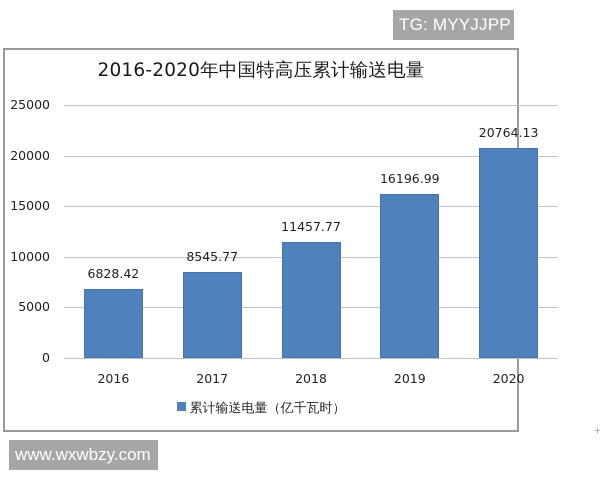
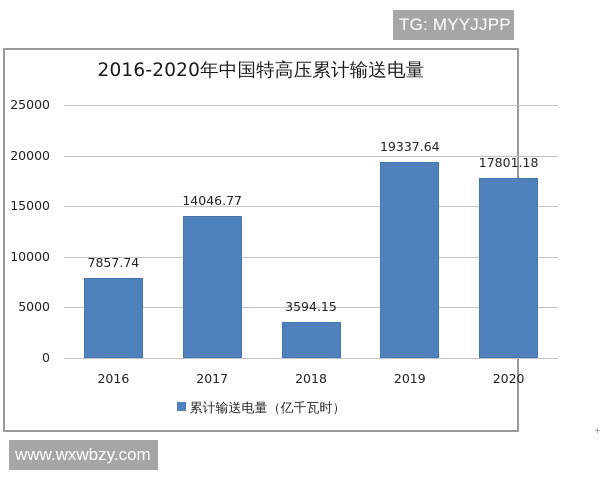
2016: 6828.42 -> 7857.74
2017: 8545.77 -> 14046.77
2018: 11457.77 -> 3594.15
2019: 16196.99 -> 19337.64
2020: 20764.13 -> 17801.18
